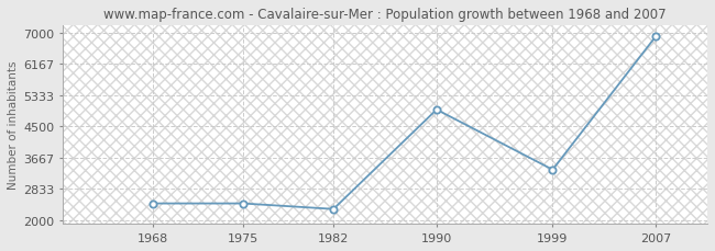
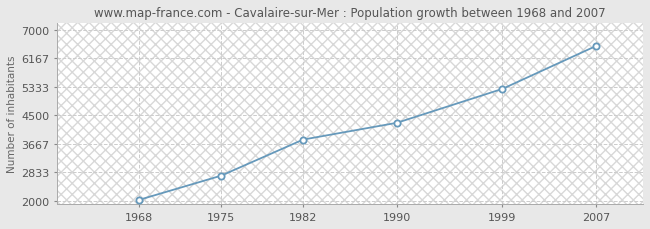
1968: 2450 -> 2030
1975: 2450 -> 2740
1982: 2300 -> 3790
1990: 4950 -> 4280
1999: 3350 -> 5270
2007: 6900 -> 6530
